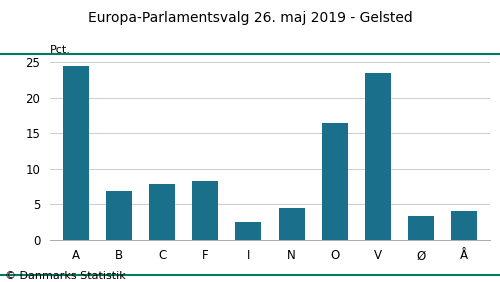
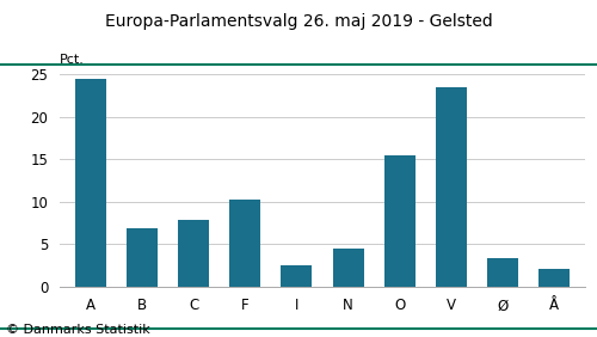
F: 8.2 -> 10.2
O: 16.4 -> 15.4
Å: 4.0 -> 2.1
